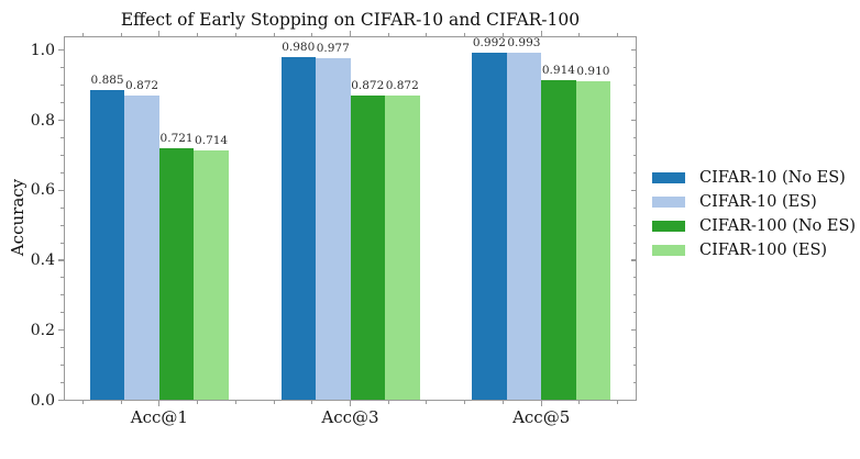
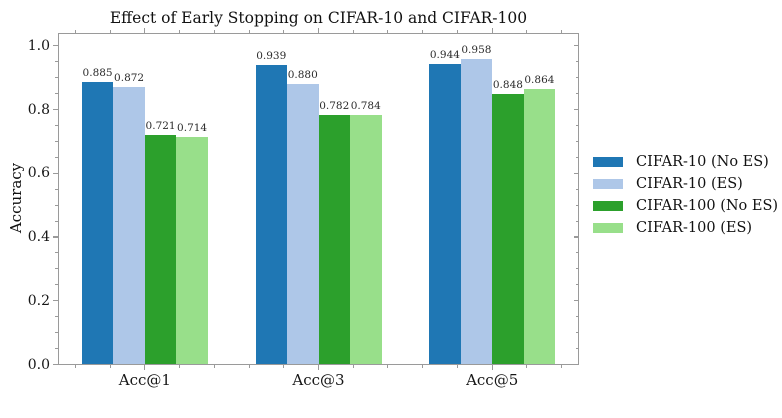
CIFAR-10 (No ES)/Acc@3: 0.980 -> 0.939
CIFAR-10 (ES)/Acc@3: 0.977 -> 0.880
CIFAR-100 (No ES)/Acc@3: 0.872 -> 0.782
CIFAR-100 (ES)/Acc@3: 0.872 -> 0.784
CIFAR-10 (No ES)/Acc@5: 0.992 -> 0.944
CIFAR-10 (ES)/Acc@5: 0.993 -> 0.958
CIFAR-100 (No ES)/Acc@5: 0.914 -> 0.848
CIFAR-100 (ES)/Acc@5: 0.910 -> 0.864
